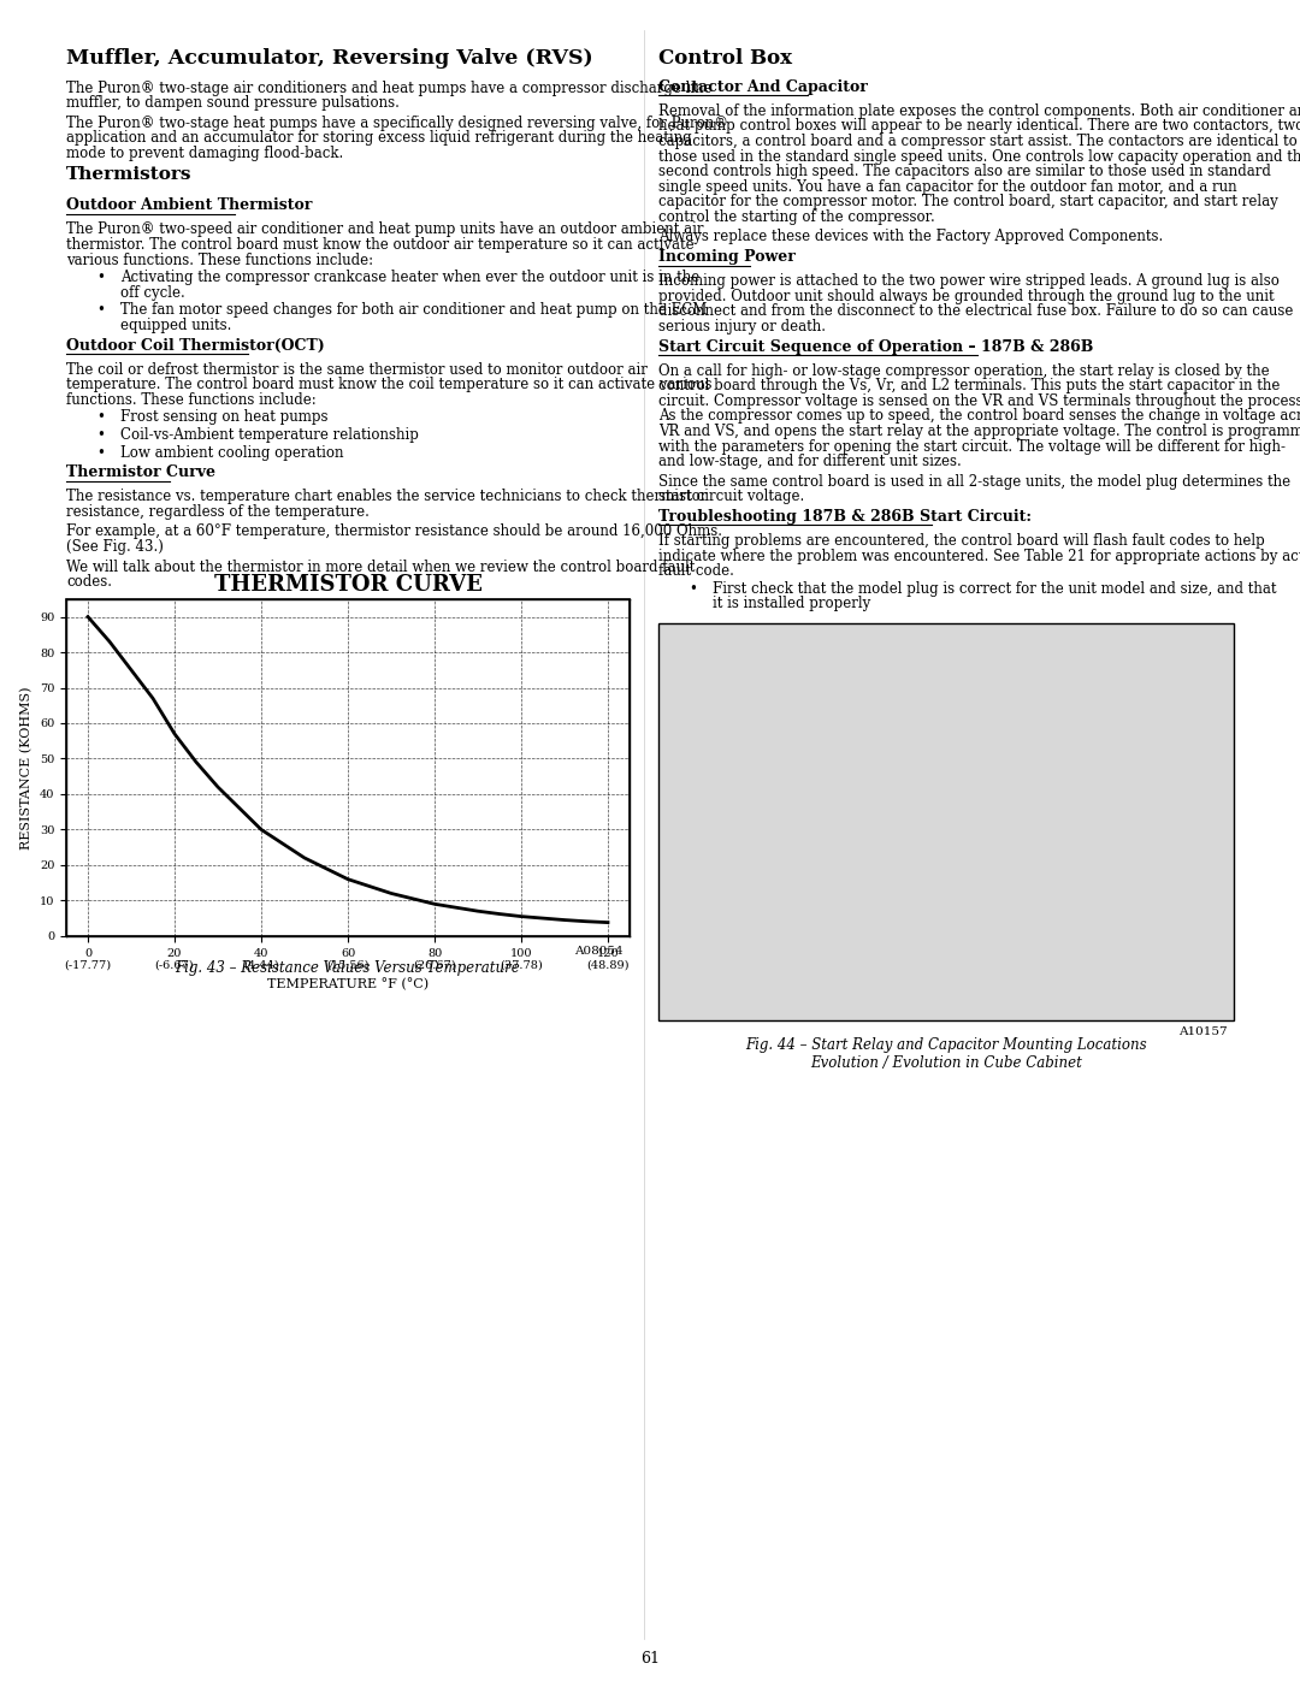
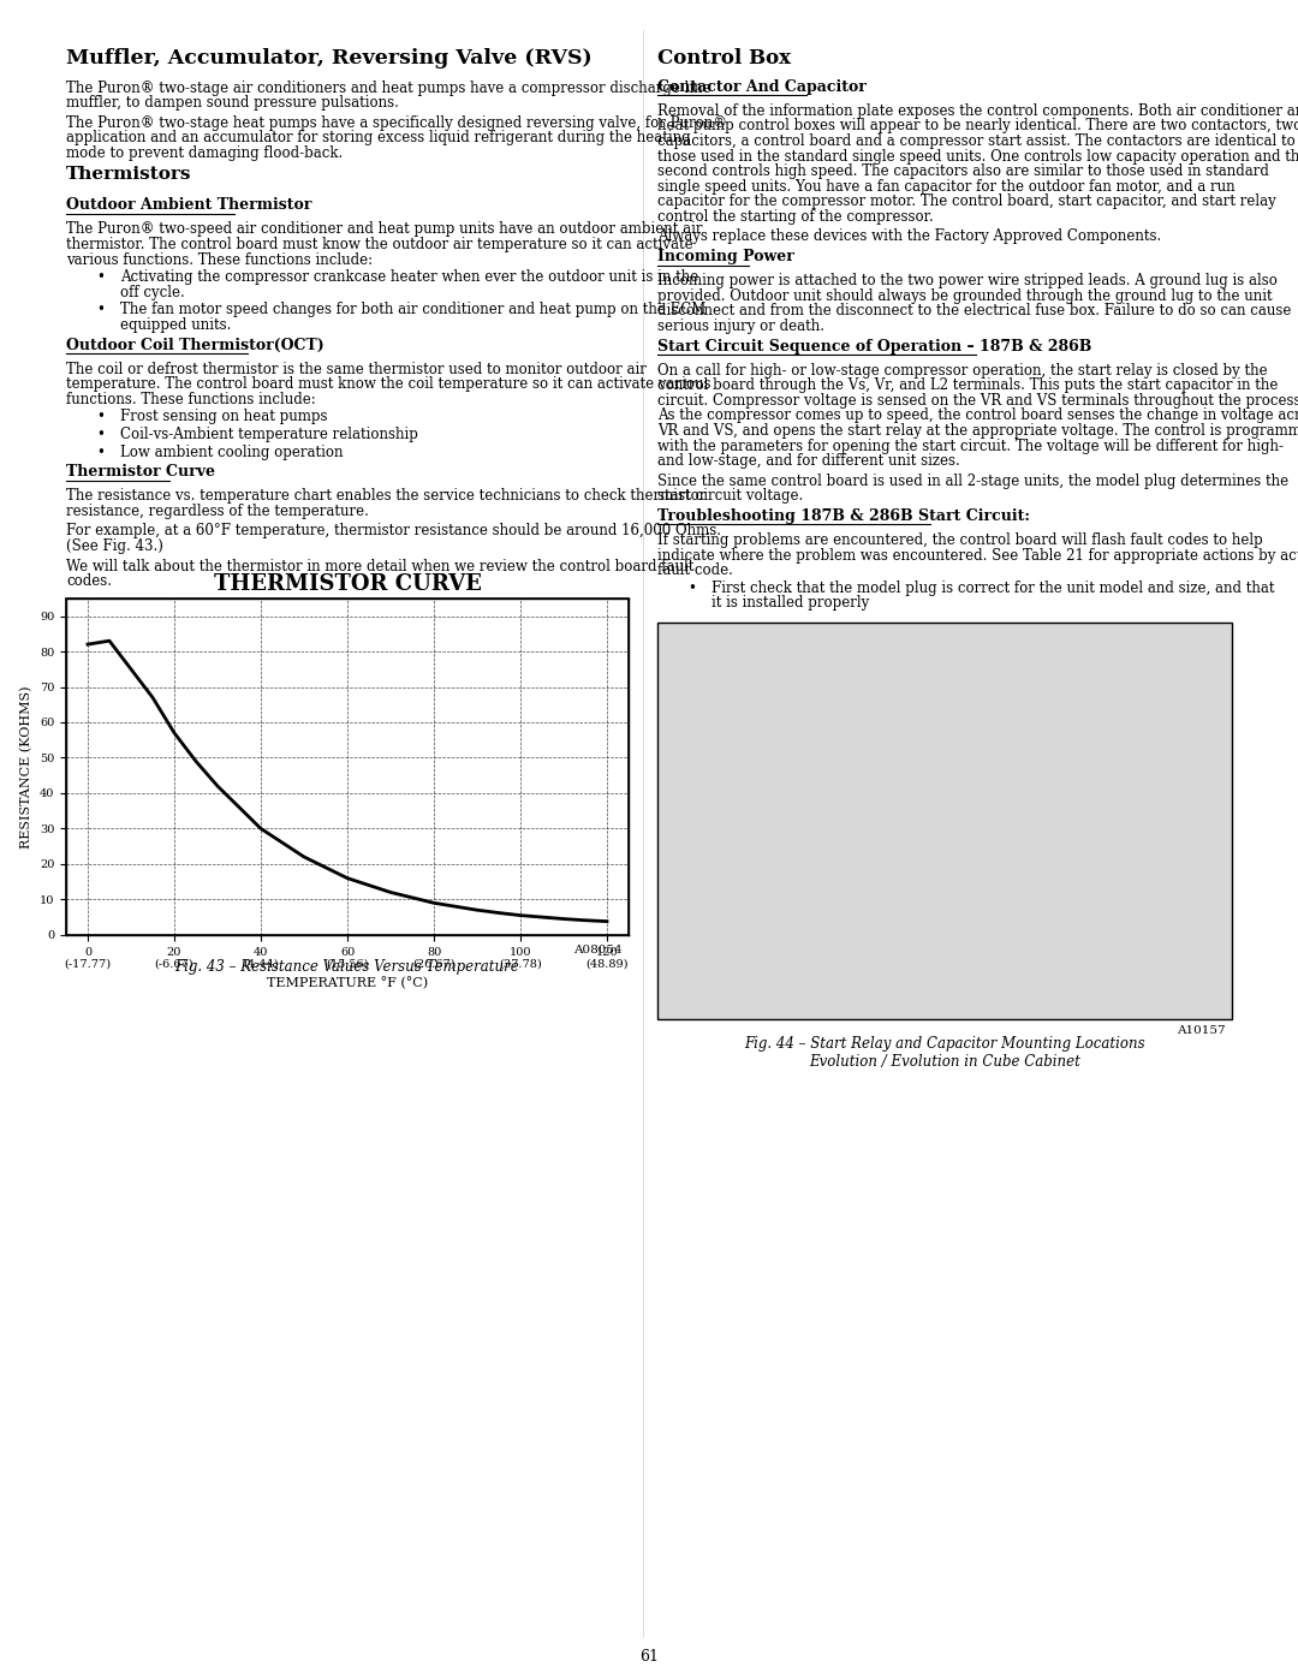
0 (-17.77): 90.0 -> 82.0
